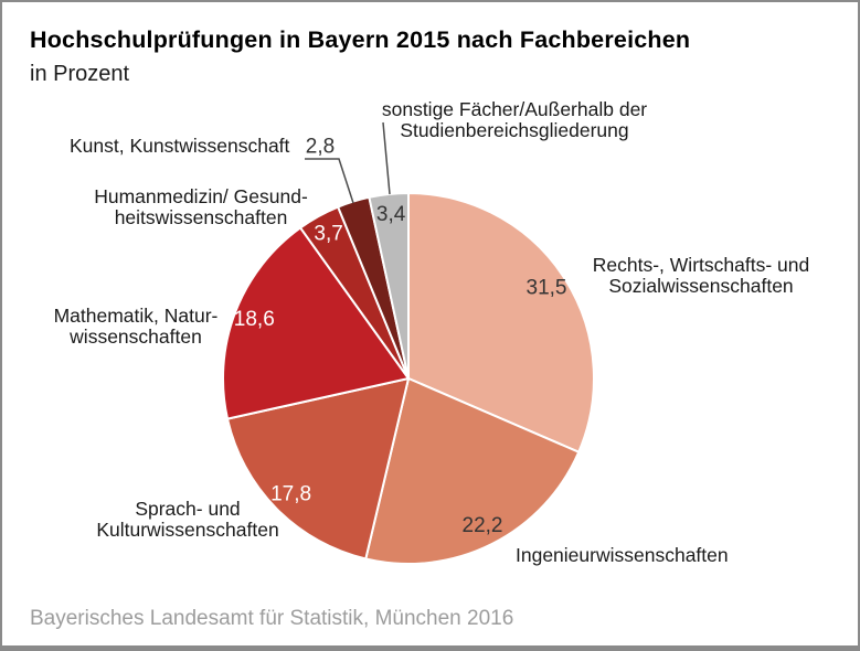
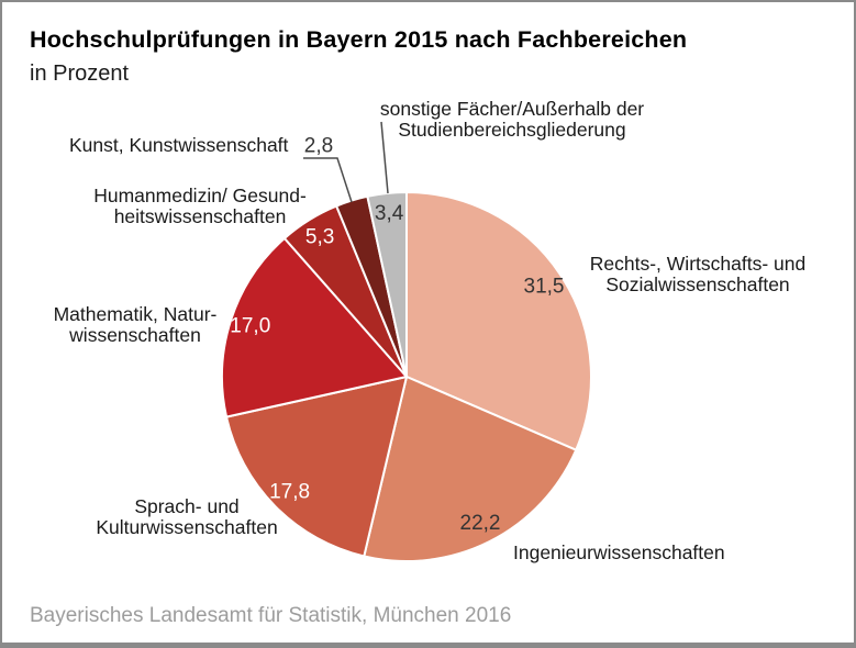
Mathematik, Natur- wissenschaften: 18,6 -> 17,0
Humanmedizin/ Gesund- heitswissenschaften: 3,7 -> 5,3
